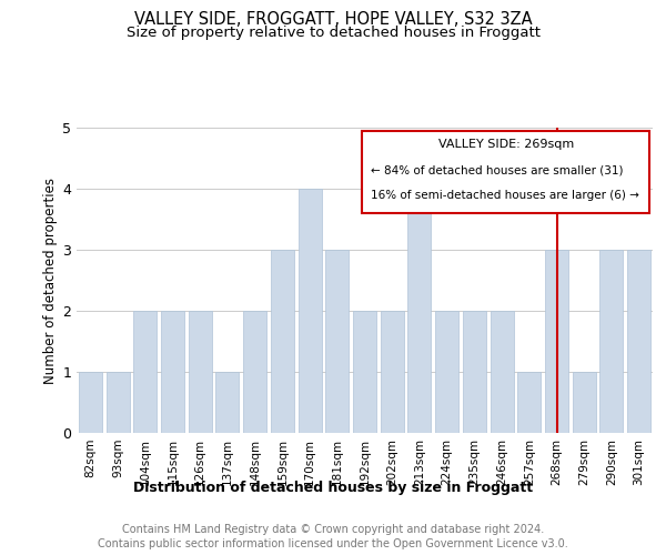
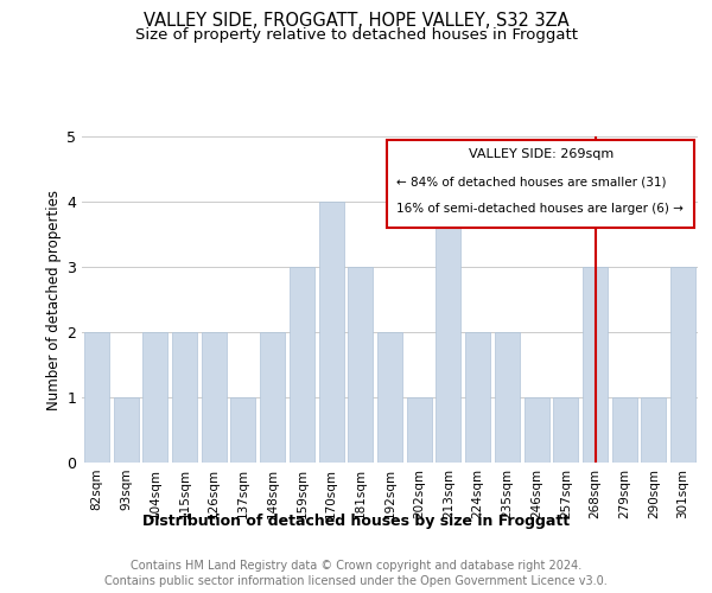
82sqm: 1 -> 2
202sqm: 2 -> 1
246sqm: 2 -> 1
290sqm: 3 -> 1
